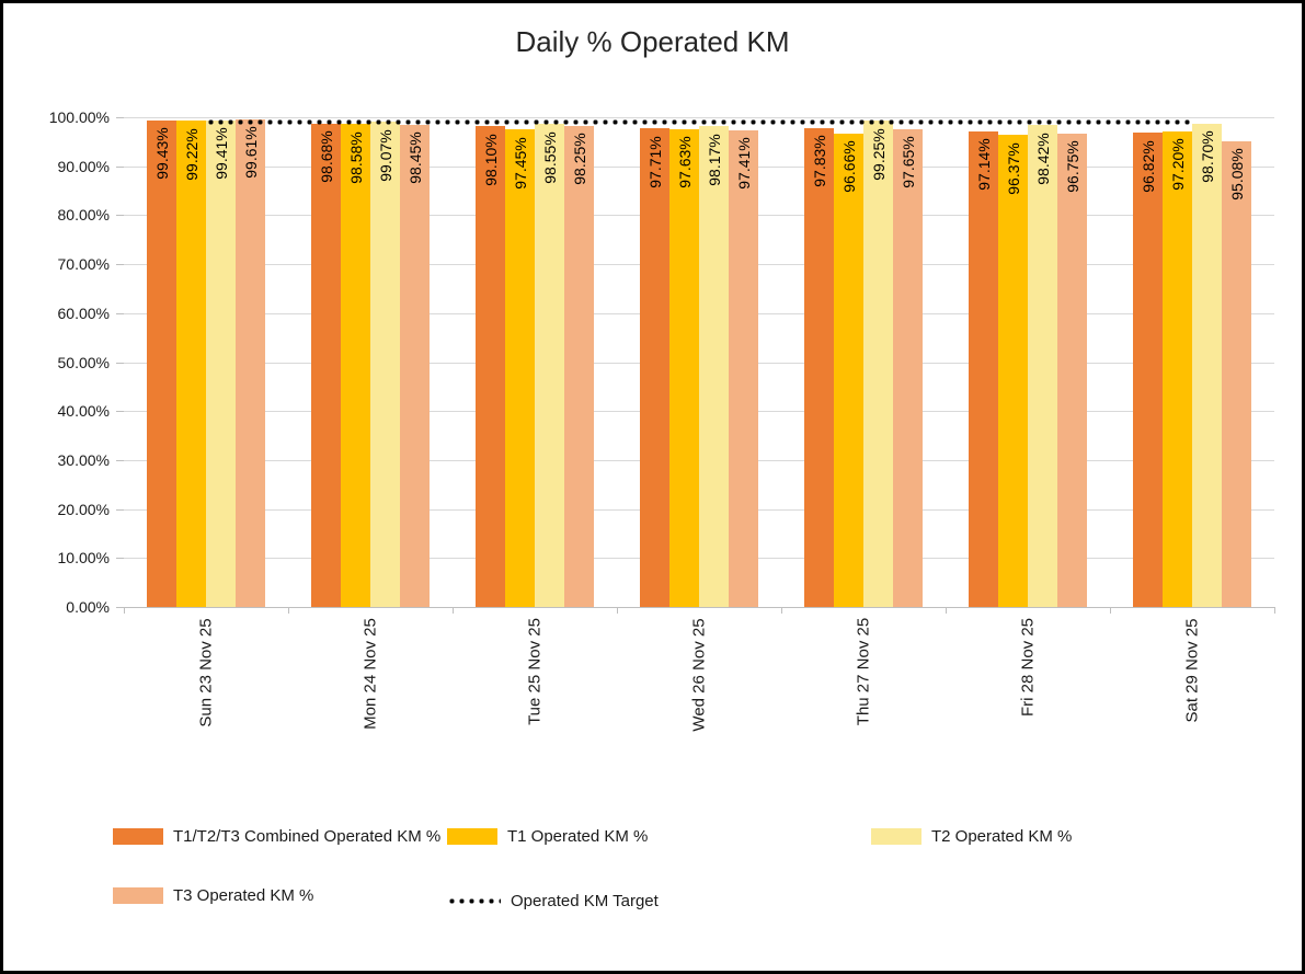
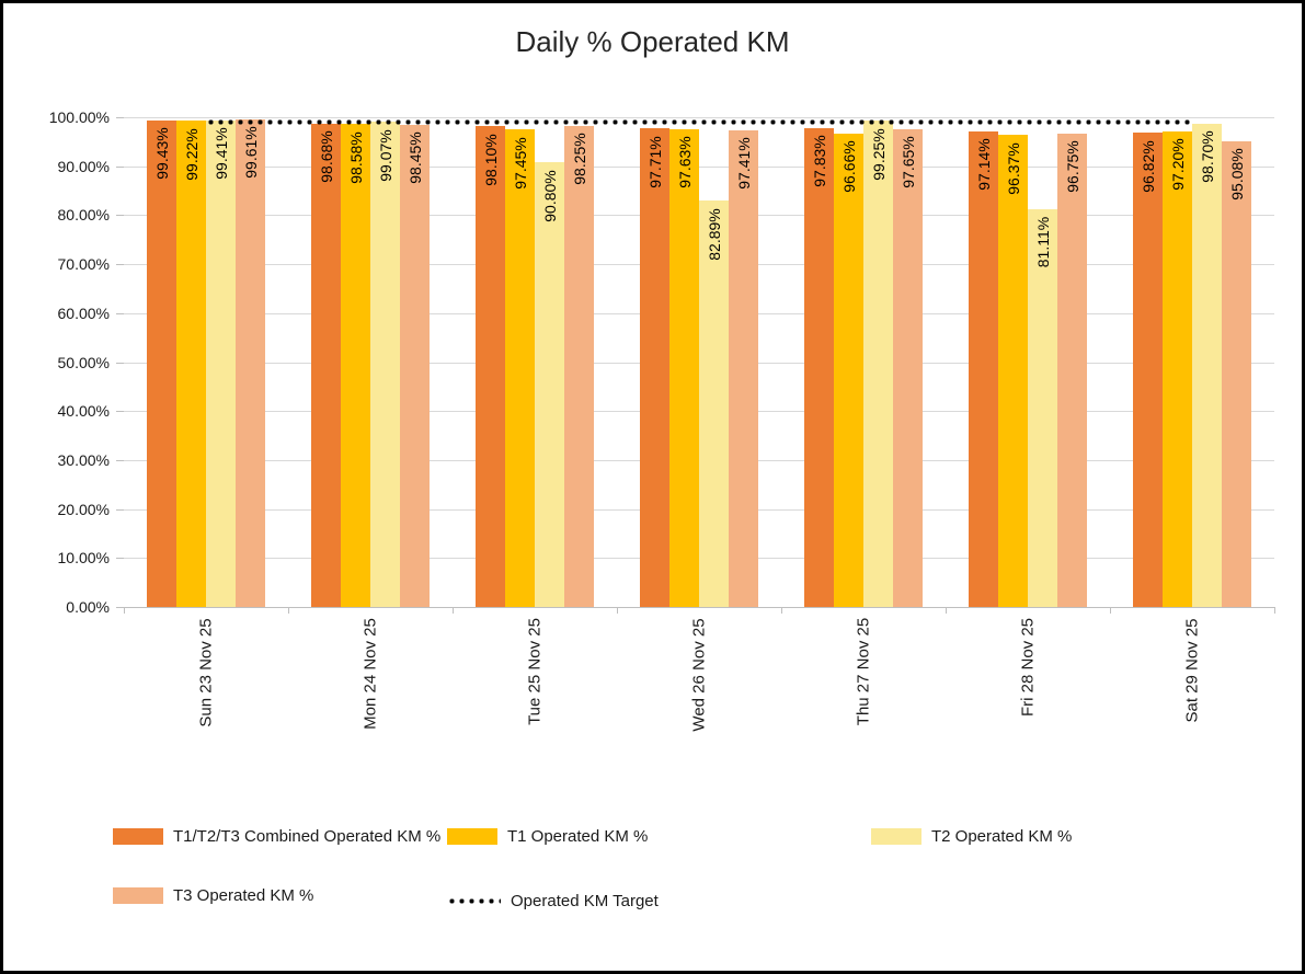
T2 Operated KM %/Tue 25 Nov 25: 98.55% -> 90.80%
T2 Operated KM %/Wed 26 Nov 25: 98.17% -> 82.89%
T2 Operated KM %/Fri 28 Nov 25: 98.42% -> 81.11%
